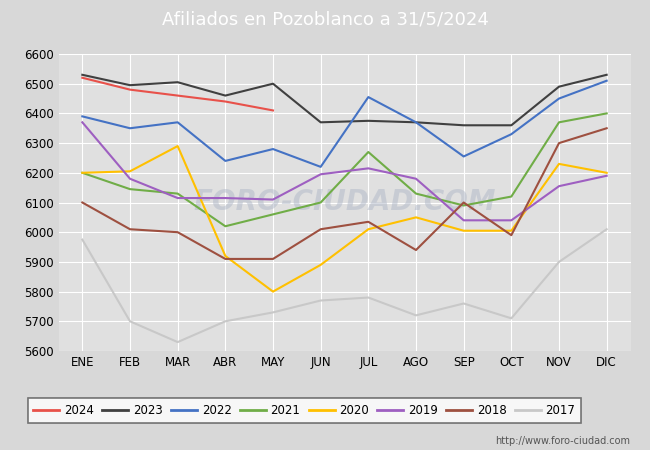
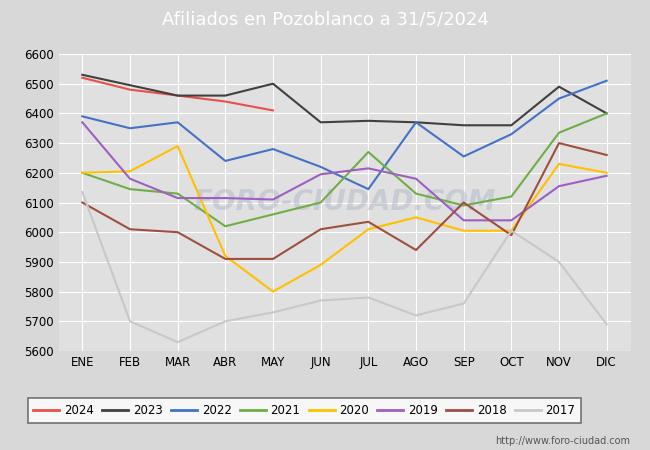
2017/ENE: 5975 -> 6135
2023/MAR: 6505 -> 6460
2022/JUL: 6455 -> 6145
2017/OCT: 5710 -> 6005
2021/NOV: 6370 -> 6335
2023/DIC: 6530 -> 6400
2018/DIC: 6350 -> 6260
2017/DIC: 6010 -> 5690
